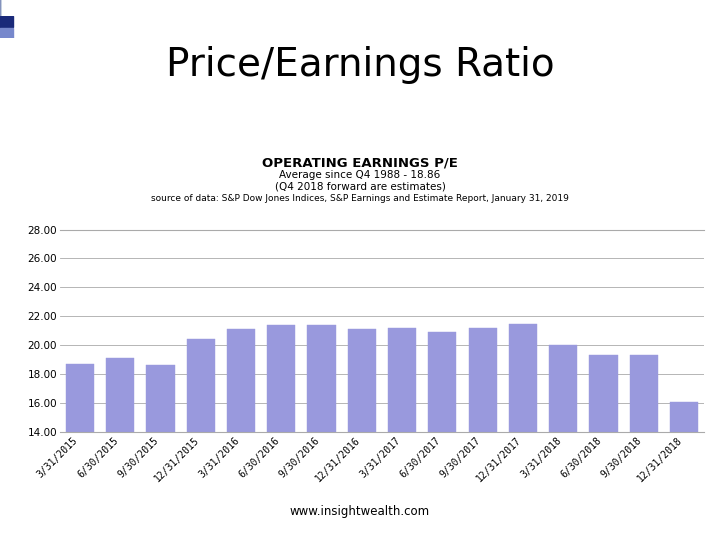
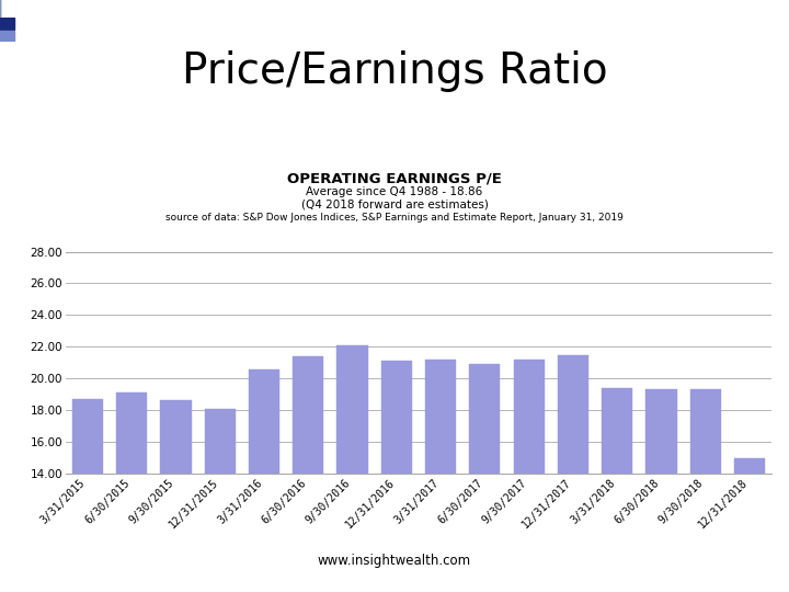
12/31/2015: 20.4 -> 18.1
3/31/2016: 21.1 -> 20.6
9/30/2016: 21.4 -> 22.1
3/31/2018: 20.0 -> 19.4
12/31/2018: 16.1 -> 15.0
